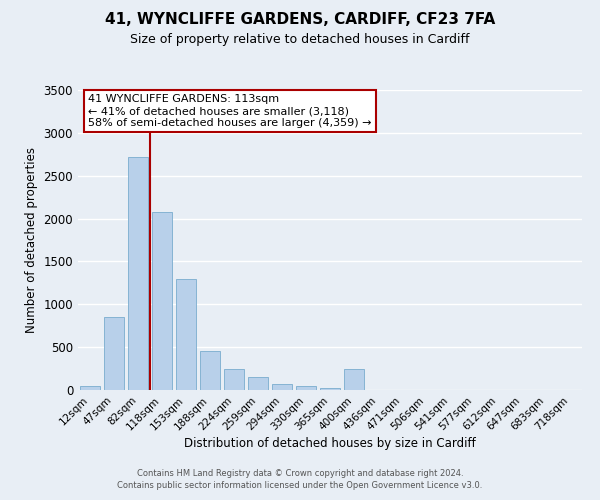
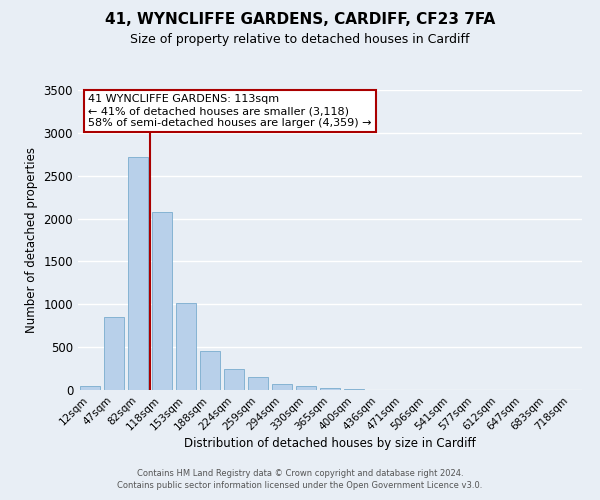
153sqm: 1300 -> 1010
400sqm: 240 -> 10
